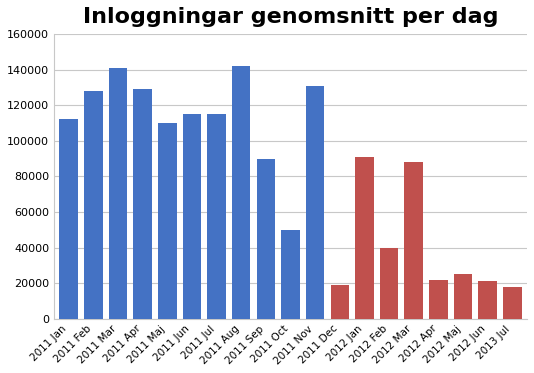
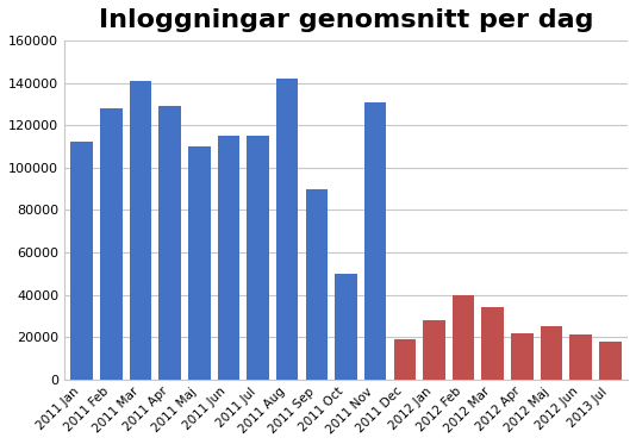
2012 Jan: 91000 -> 28000
2012 Mar: 88000 -> 34000
